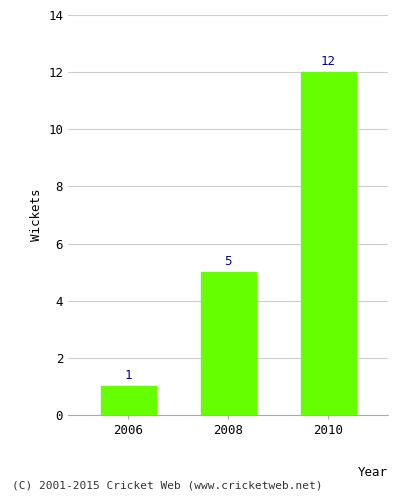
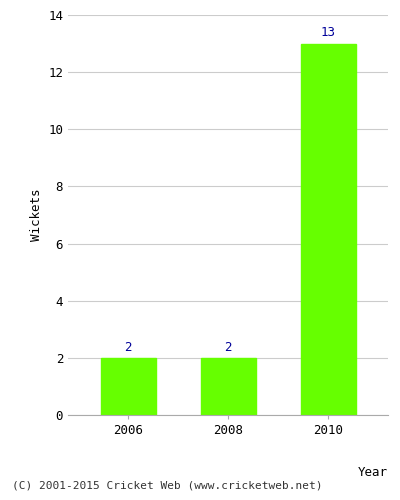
2006: 1 -> 2
2008: 5 -> 2
2010: 12 -> 13
